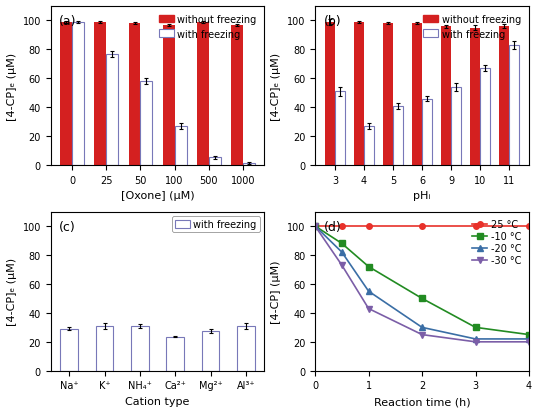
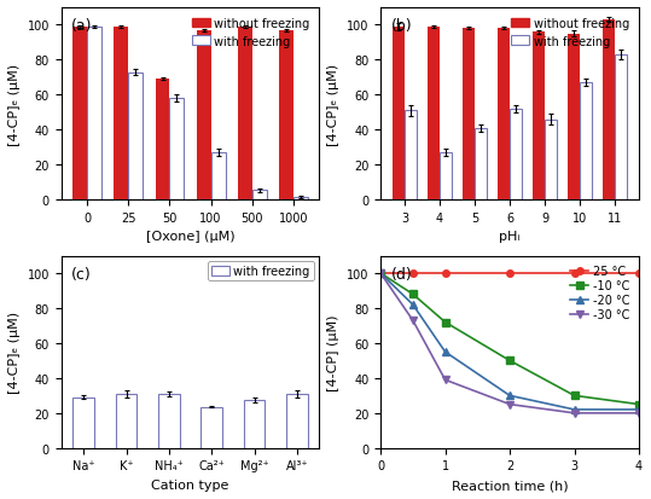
with freezing/25: 77 -> 73
without freezing/50: 98 -> 69
with freezing/6: 46 -> 52
with freezing/9: 54 -> 46
without freezing/11: 96 -> 103
-30 °C/1: 43 -> 39
